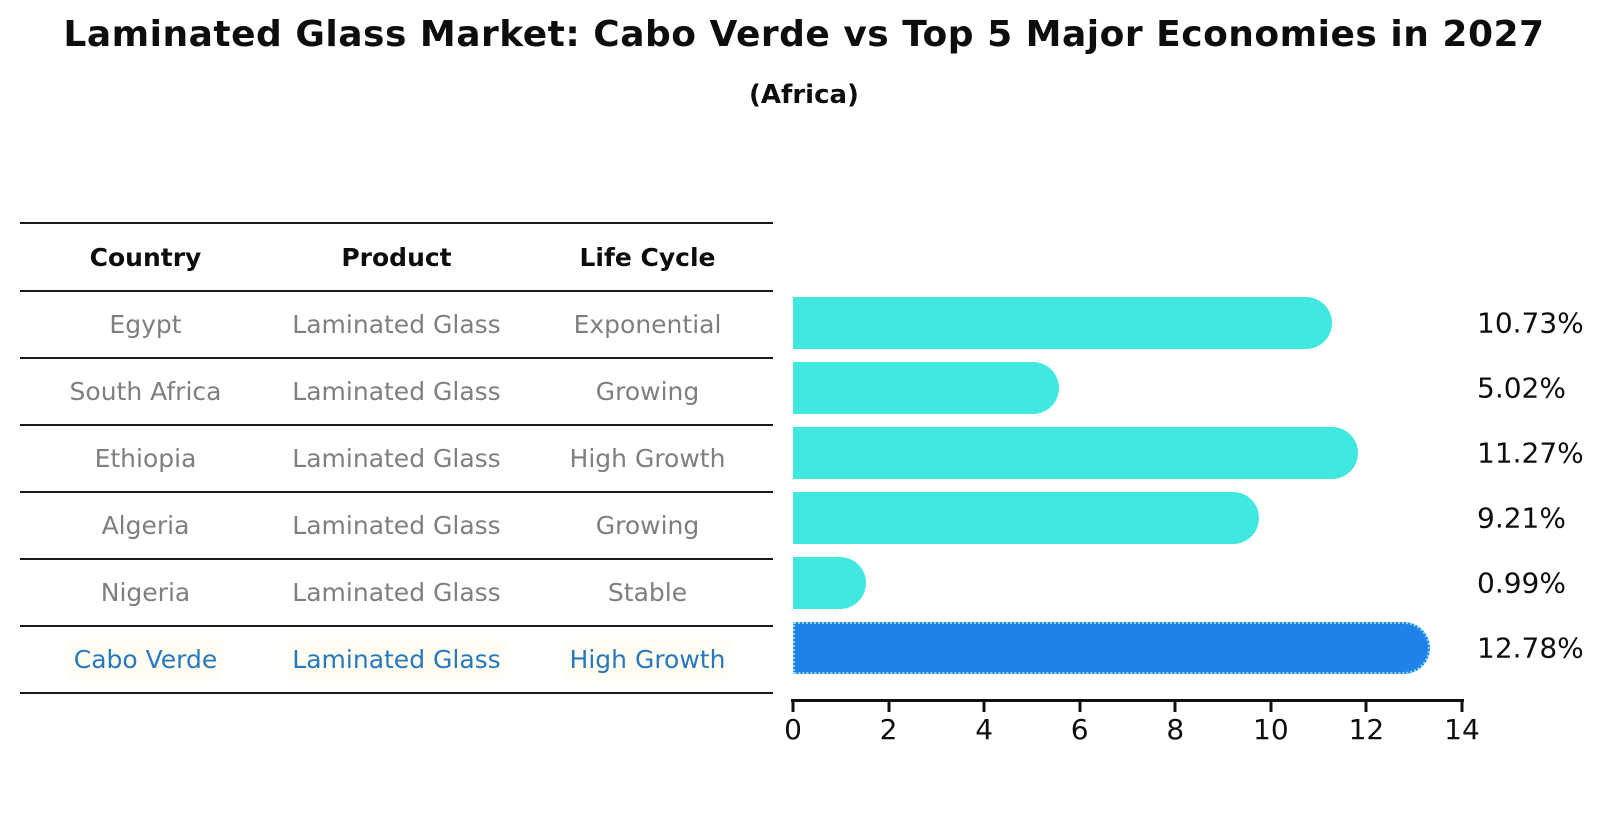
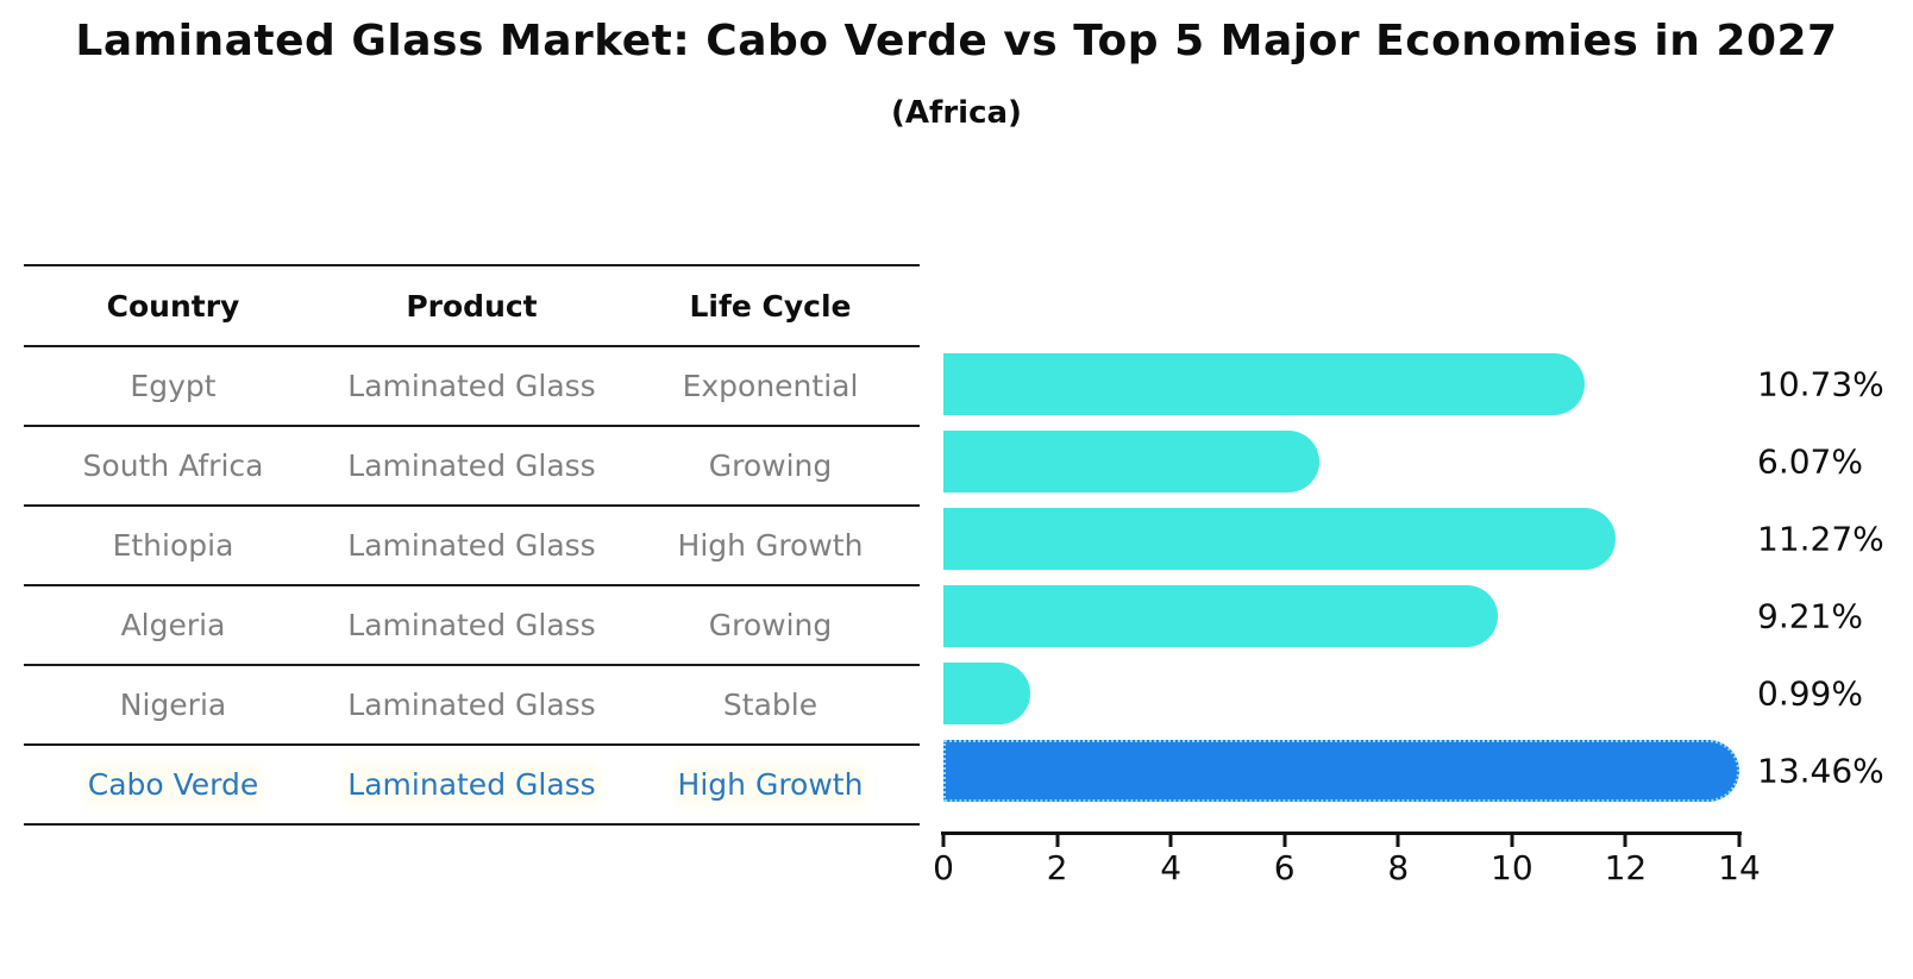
South Africa: 5.02% -> 6.07%
Cabo Verde: 12.78% -> 13.46%
